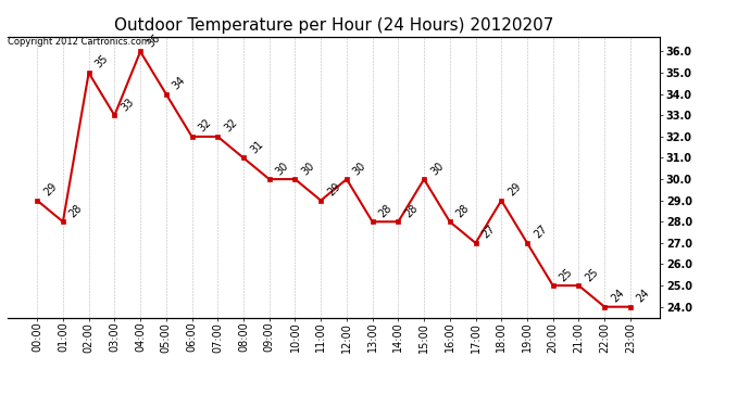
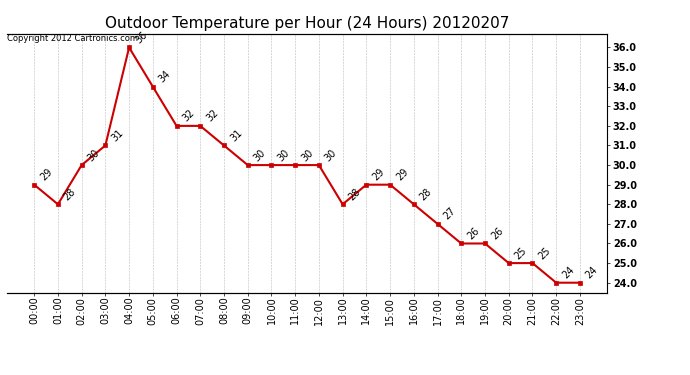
02:00: 35 -> 30
03:00: 33 -> 31
11:00: 29 -> 30
14:00: 28 -> 29
15:00: 30 -> 29
18:00: 29 -> 26
19:00: 27 -> 26
